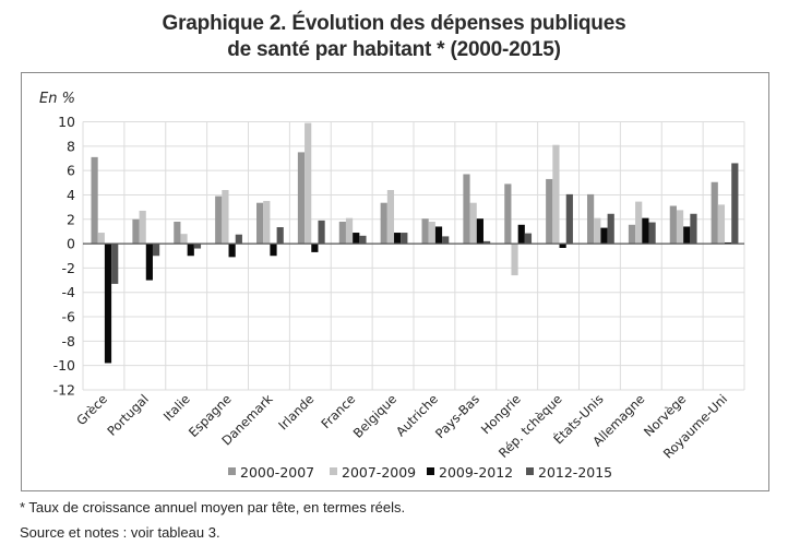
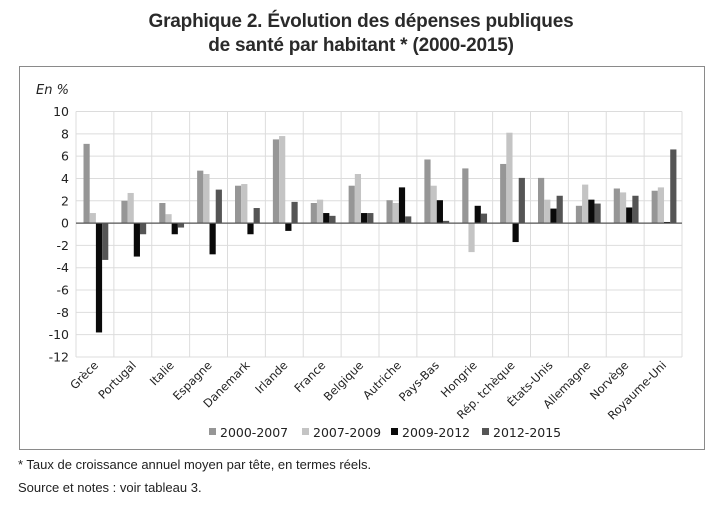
2000-2007/Espagne: 3.9 -> 4.7
2009-2012/Espagne: -1.1 -> -2.8
2012-2015/Espagne: 0.8 -> 3.0
2007-2009/Irlande: 9.9 -> 7.8
2009-2012/Autriche: 1.4 -> 3.2
2009-2012/Rép. tchèque: -0.3 -> -1.7
2000-2007/Royaume-Uni: 5.0 -> 2.9
